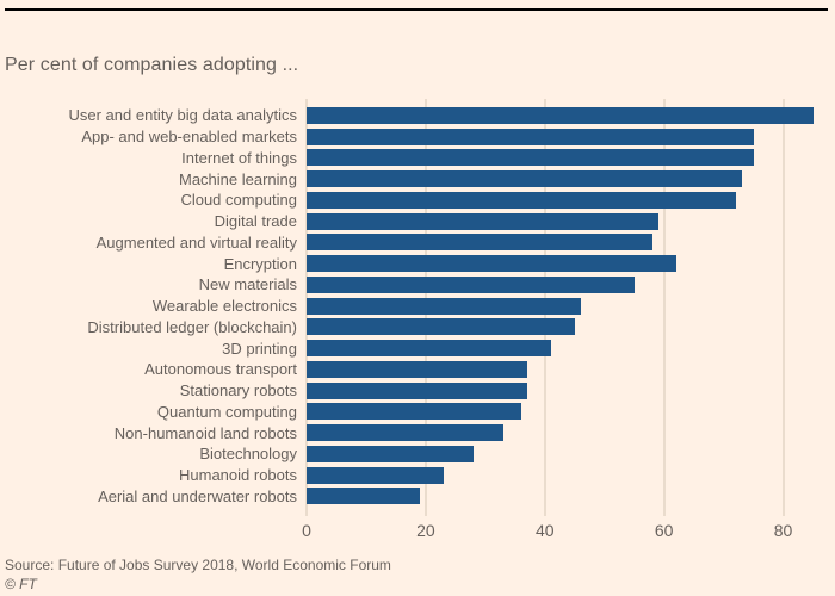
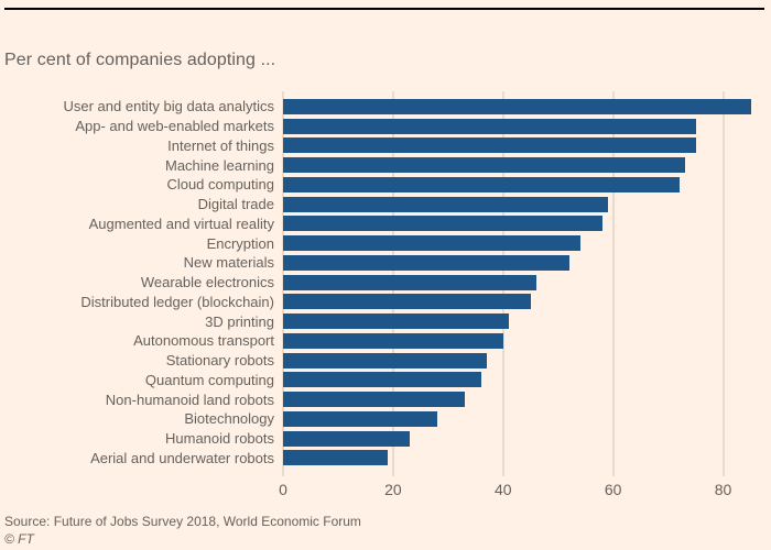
Encryption: 62 -> 54
New materials: 55 -> 52
Autonomous transport: 37 -> 40
